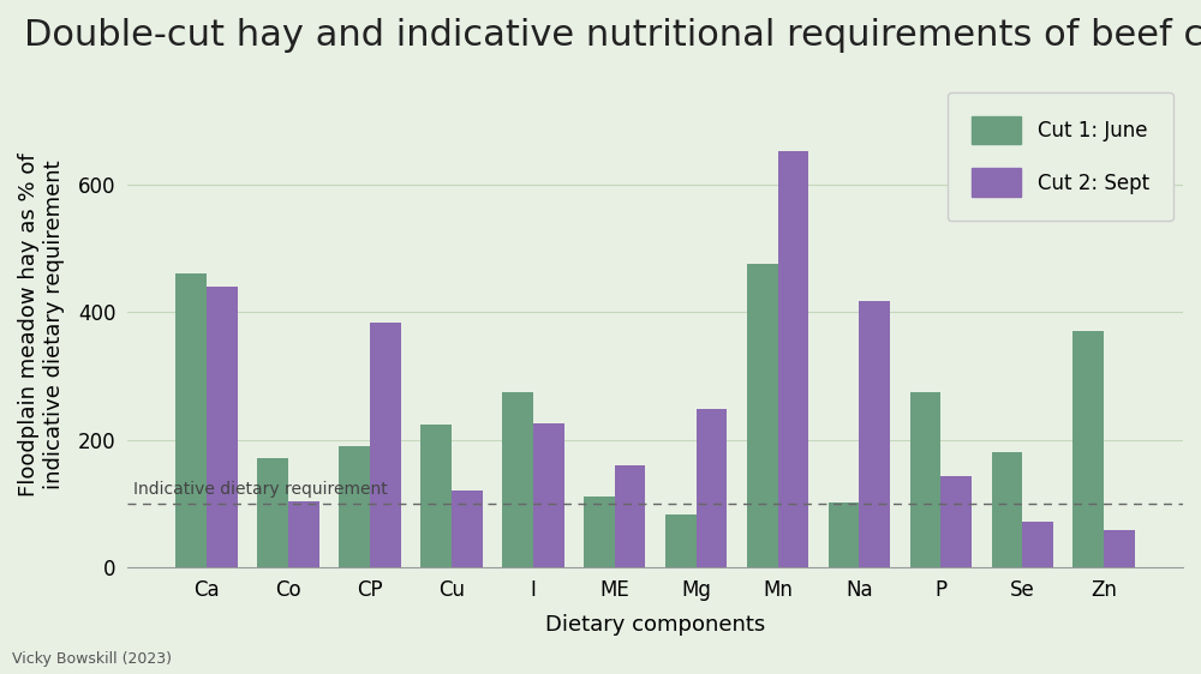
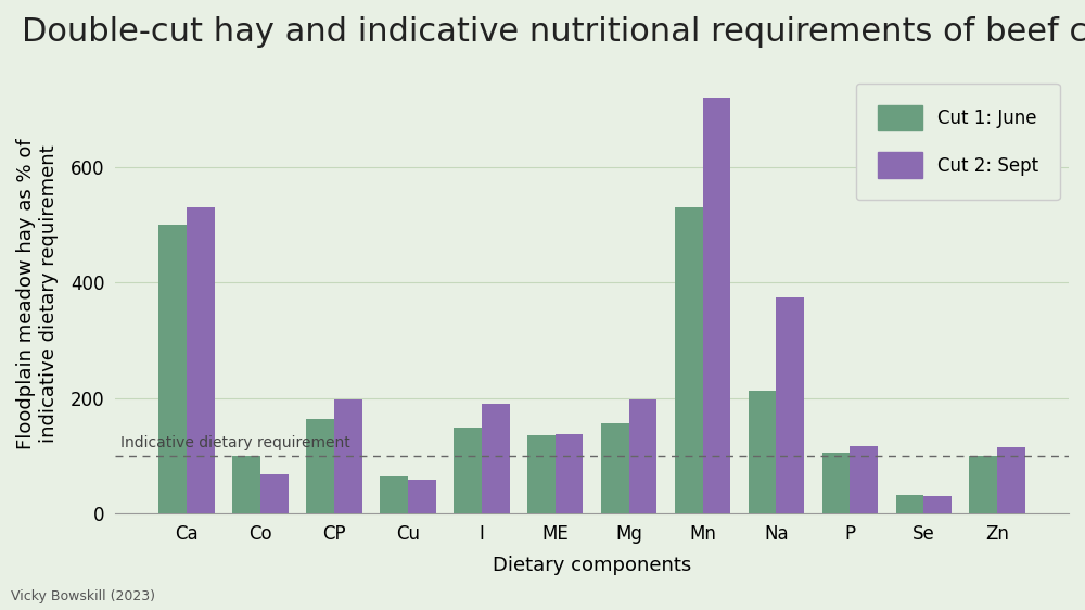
Cut 1: June/Ca: 460 -> 500
Cut 2: Sept/Ca: 440 -> 530
Cut 1: June/Co: 172 -> 100
Cut 2: Sept/Co: 104 -> 68
Cut 1: June/CP: 190 -> 163
Cut 2: Sept/CP: 384 -> 197
Cut 1: June/Cu: 224 -> 65
Cut 2: Sept/Cu: 120 -> 58
Cut 1: June/I: 274 -> 148
Cut 2: Sept/I: 226 -> 190
Cut 1: June/ME: 112 -> 135
Cut 2: Sept/ME: 160 -> 137
Cut 1: June/Mg: 84 -> 157
Cut 2: Sept/Mg: 248 -> 197
Cut 1: June/Mn: 476 -> 530
Cut 2: Sept/Mn: 652 -> 720
Cut 1: June/Na: 102 -> 212
Cut 2: Sept/Na: 418 -> 375
Cut 1: June/P: 274 -> 105
Cut 2: Sept/P: 144 -> 117
Cut 1: June/Se: 180 -> 33
Cut 2: Sept/Se: 72 -> 30
Cut 1: June/Zn: 370 -> 100
Cut 2: Sept/Zn: 58 -> 115
